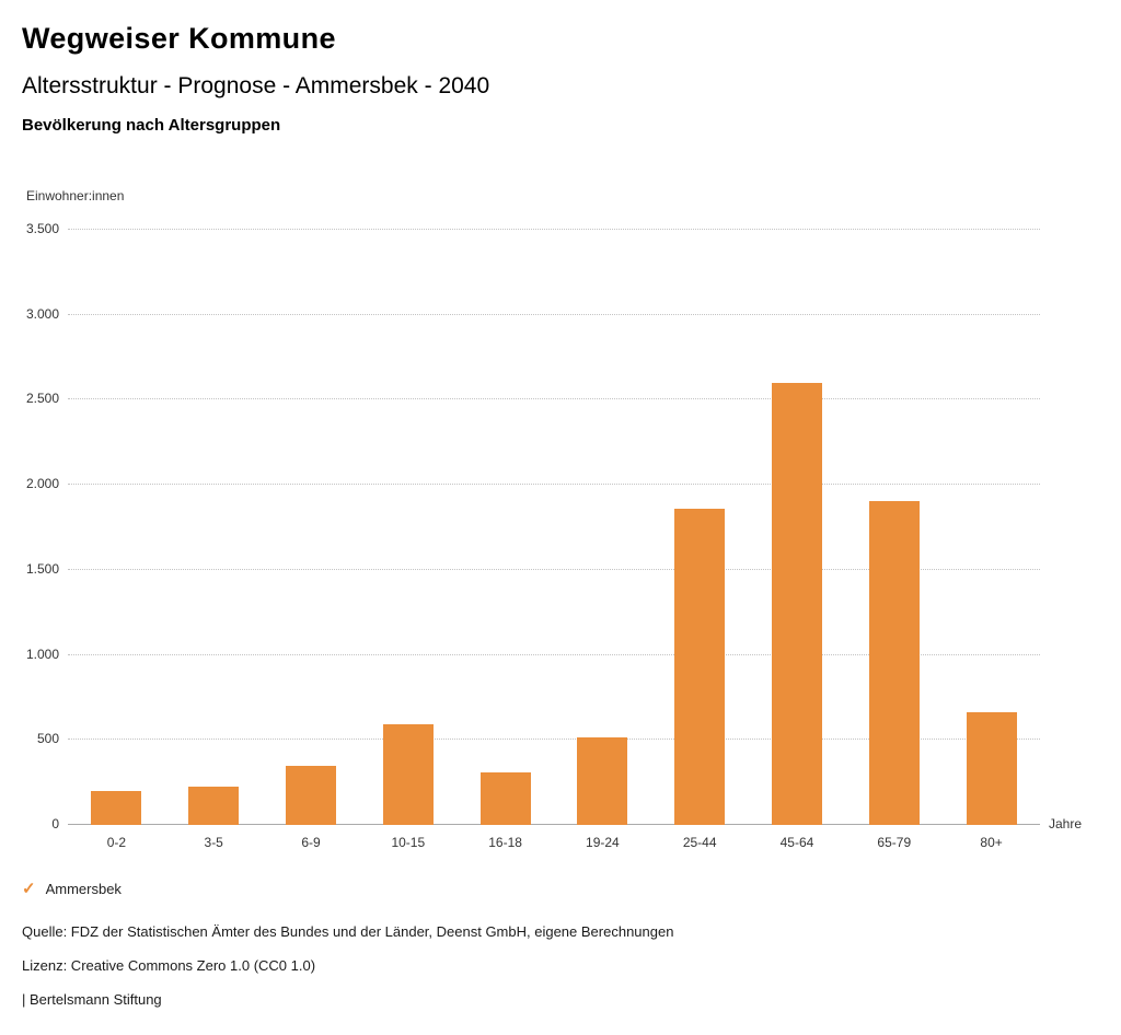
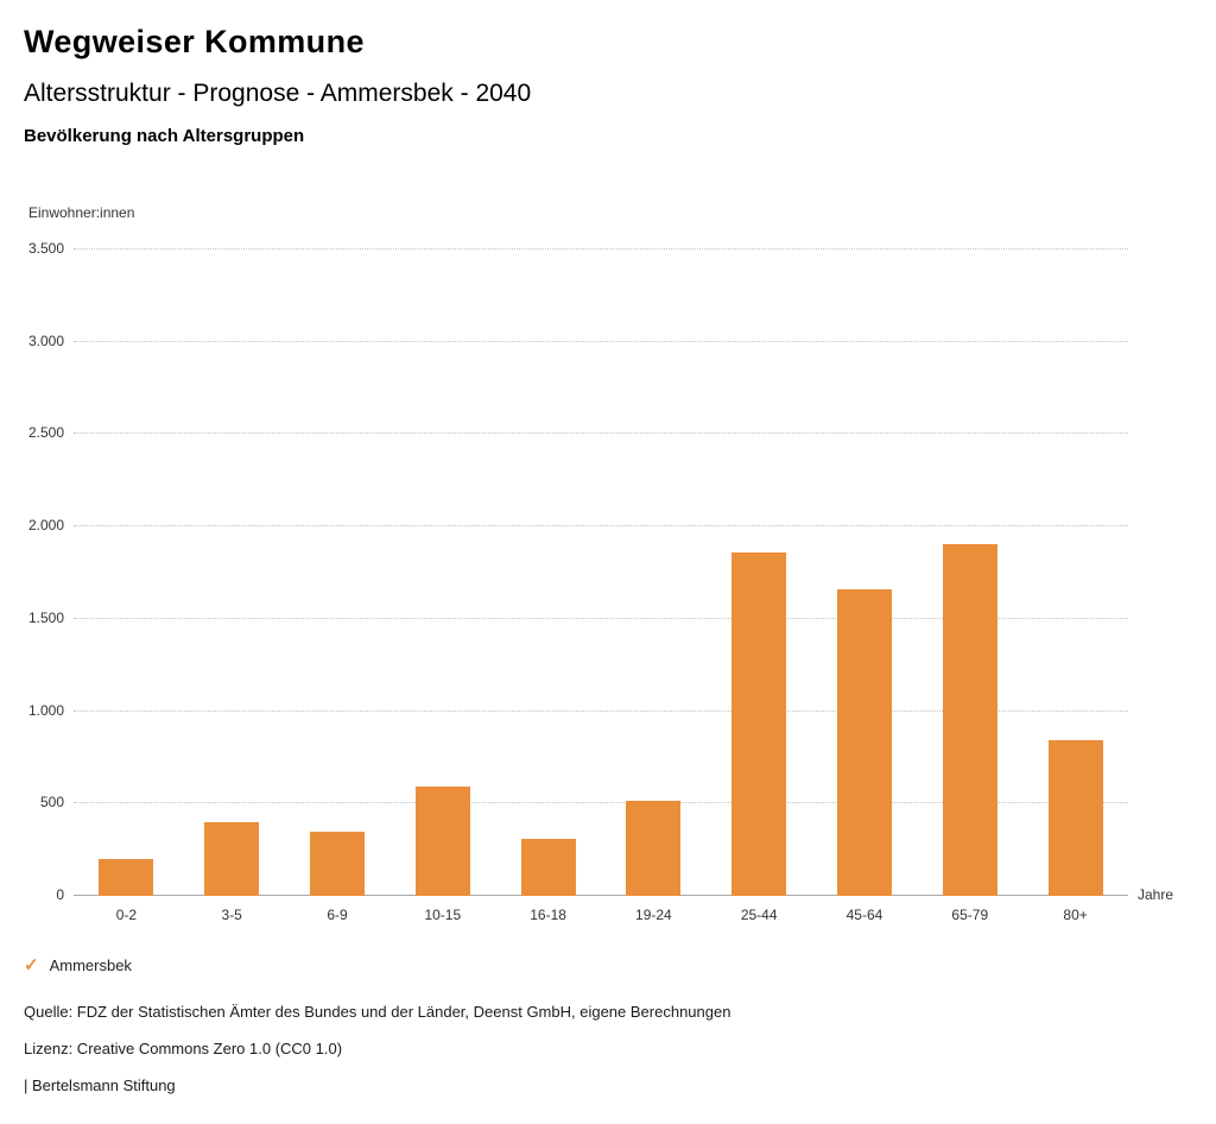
3-5: 220 -> 400
45-64: 2600 -> 1660
80+: 660 -> 840
